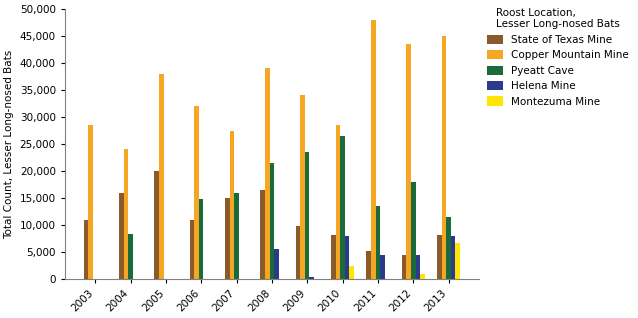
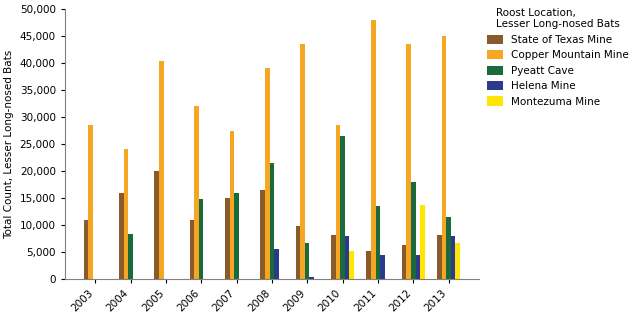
Copper Mountain Mine/2005: 38,000 -> 40,400
Copper Mountain Mine/2009: 34,000 -> 43,600
Pyeatt Cave/2009: 23,500 -> 6,600
Montezuma Mine/2010: 2,500 -> 5,200
State of Texas Mine/2012: 4,500 -> 6,400
Montezuma Mine/2012: 1,000 -> 13,800
